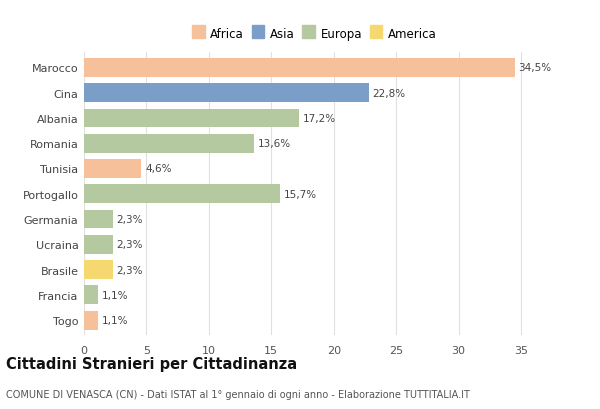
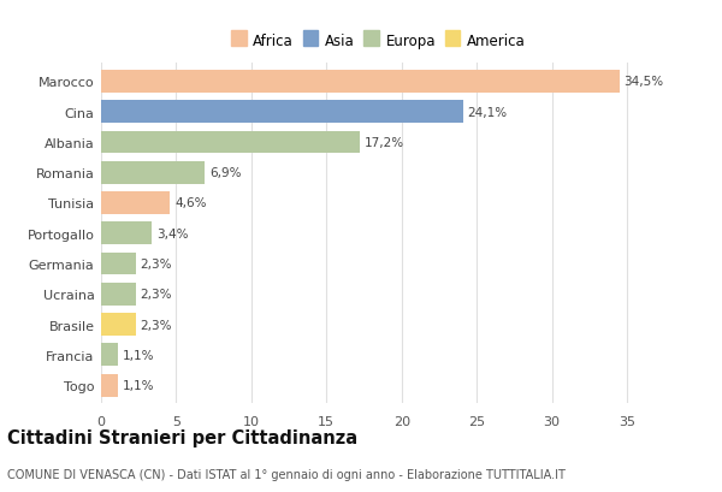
Cina: 22,8% -> 24,1%
Romania: 13,6% -> 6,9%
Portogallo: 15,7% -> 3,4%
